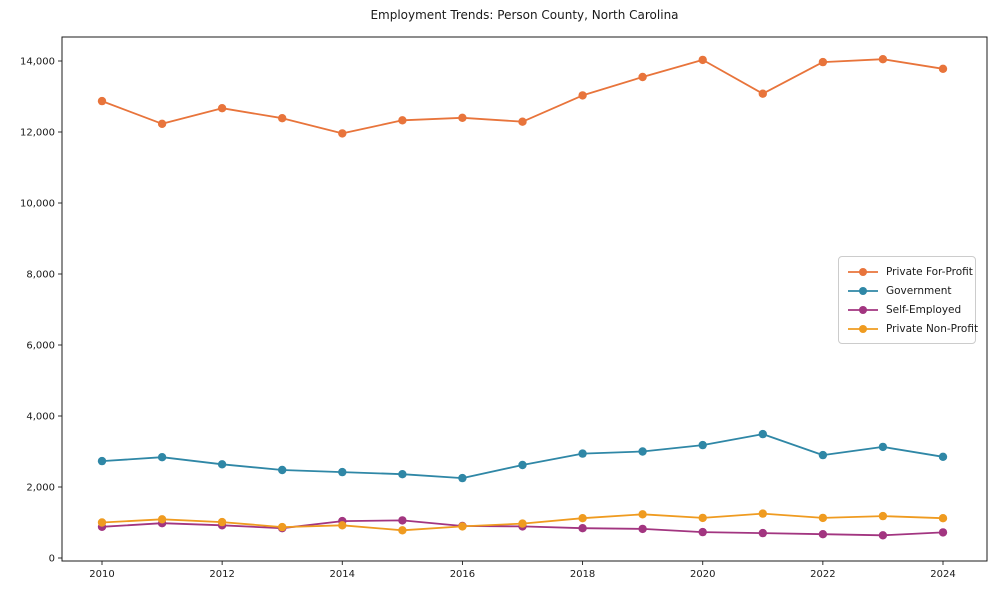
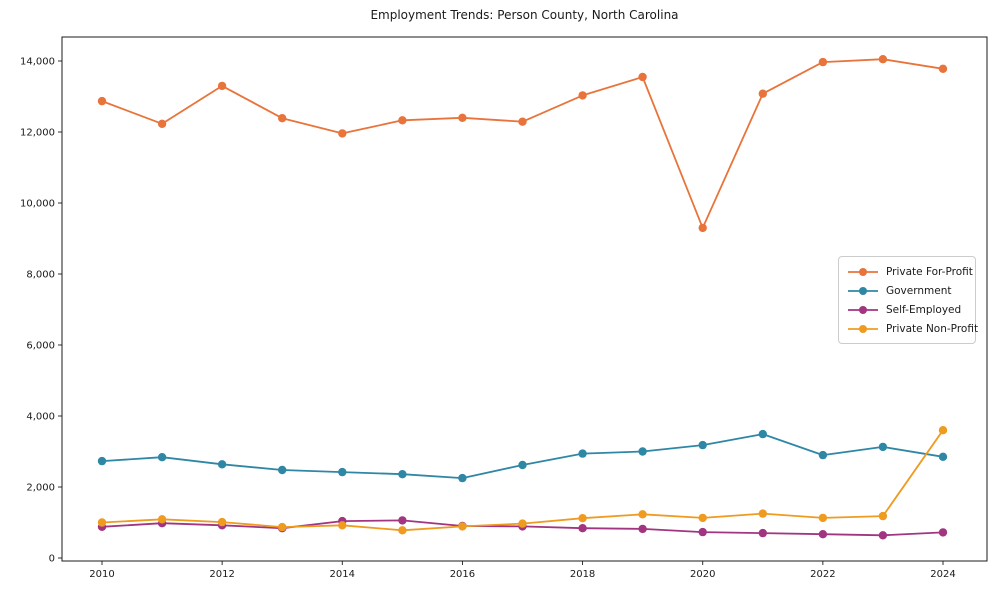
Private For-Profit/2012: 12700 -> 13300
Private For-Profit/2020: 14000 -> 9300
Private Non-Profit/2024: 1100 -> 3600
